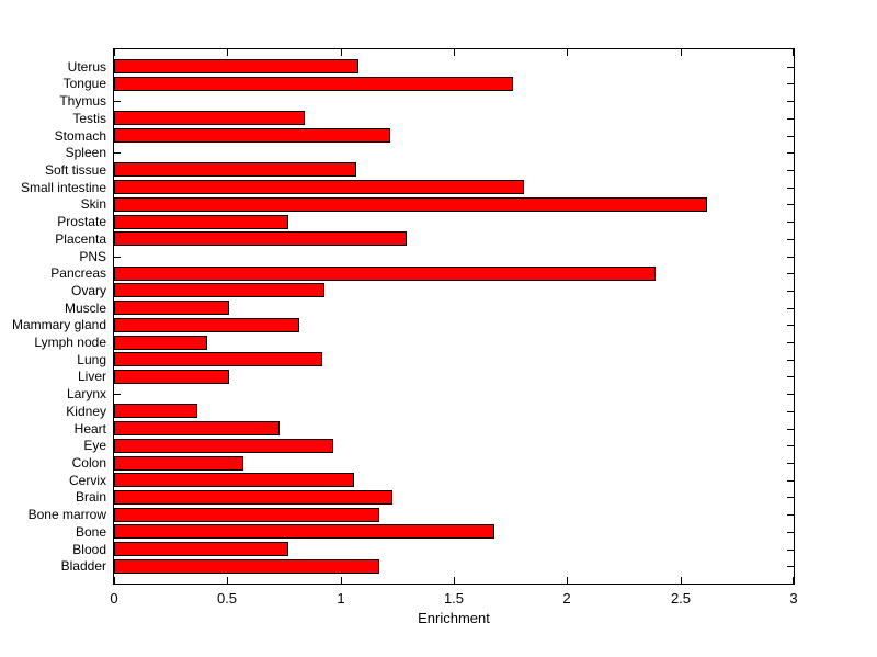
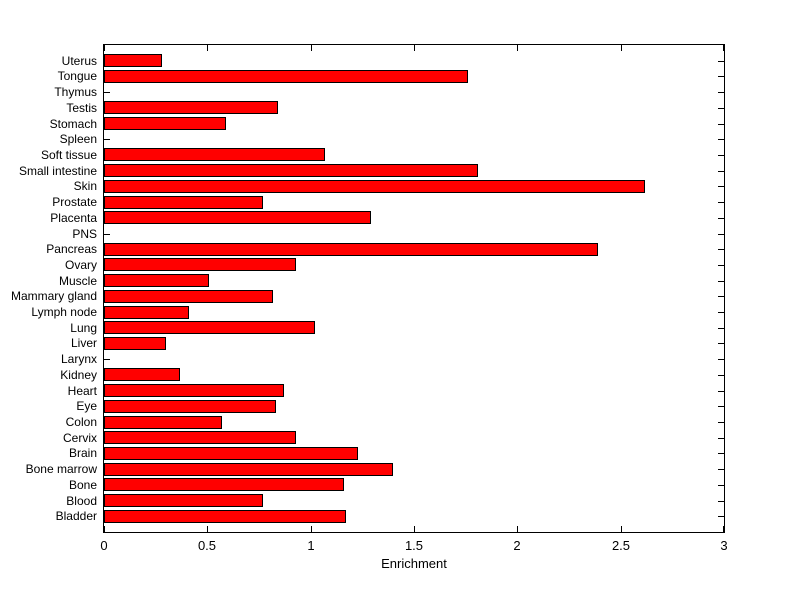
Uterus: 1.08 -> 0.28
Stomach: 1.22 -> 0.59
Lung: 0.92 -> 1.02
Liver: 0.51 -> 0.30
Heart: 0.73 -> 0.87
Eye: 0.97 -> 0.83
Cervix: 1.06 -> 0.93
Bone marrow: 1.17 -> 1.40
Bone: 1.68 -> 1.16
